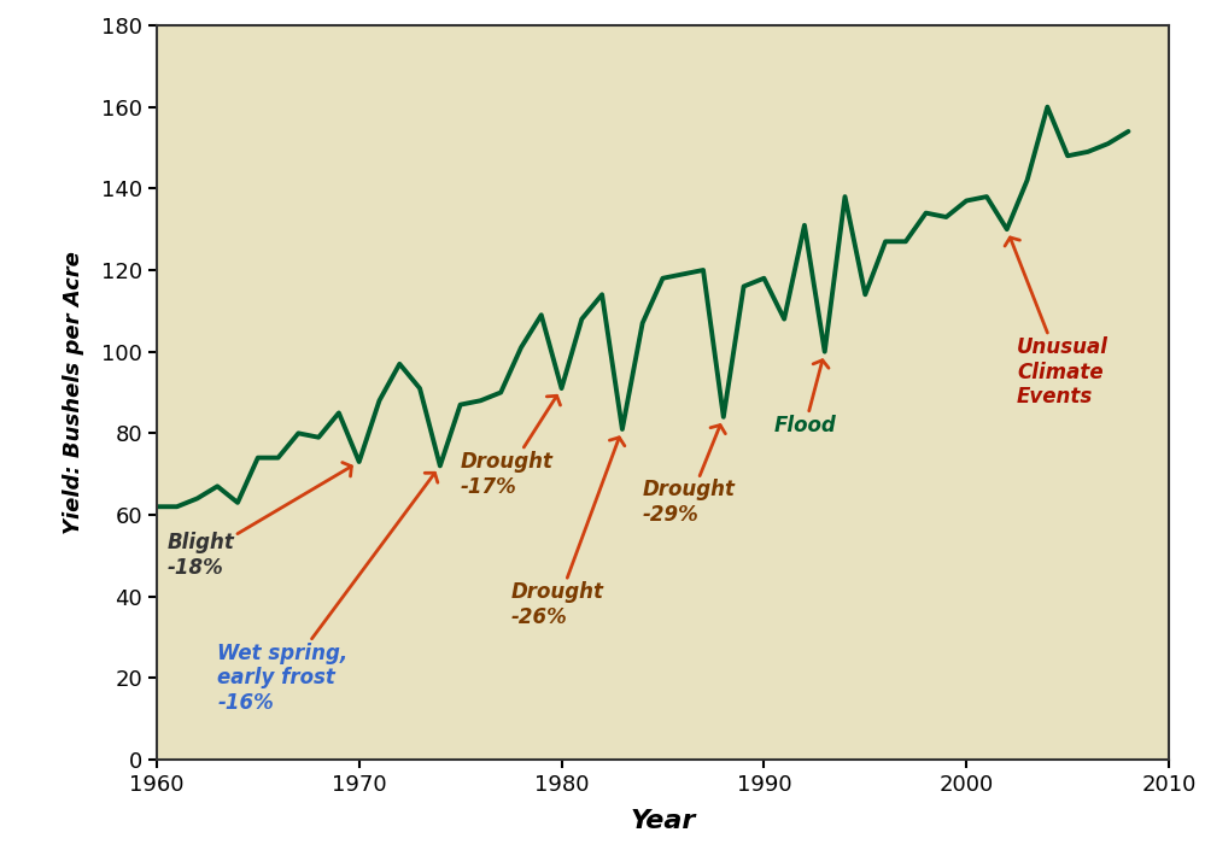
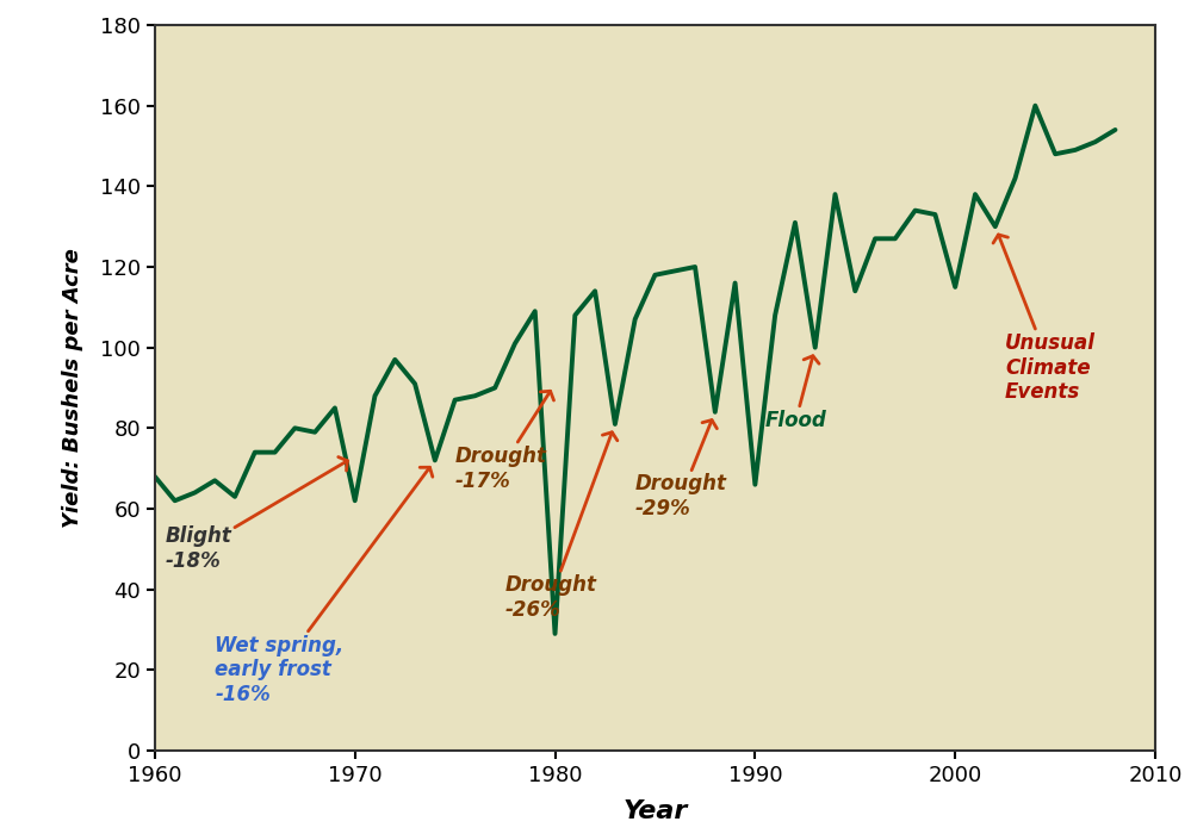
1960: 62 -> 68
1970: 73 -> 62
1980: 91 -> 29
1990: 118 -> 66
2000: 137 -> 115
